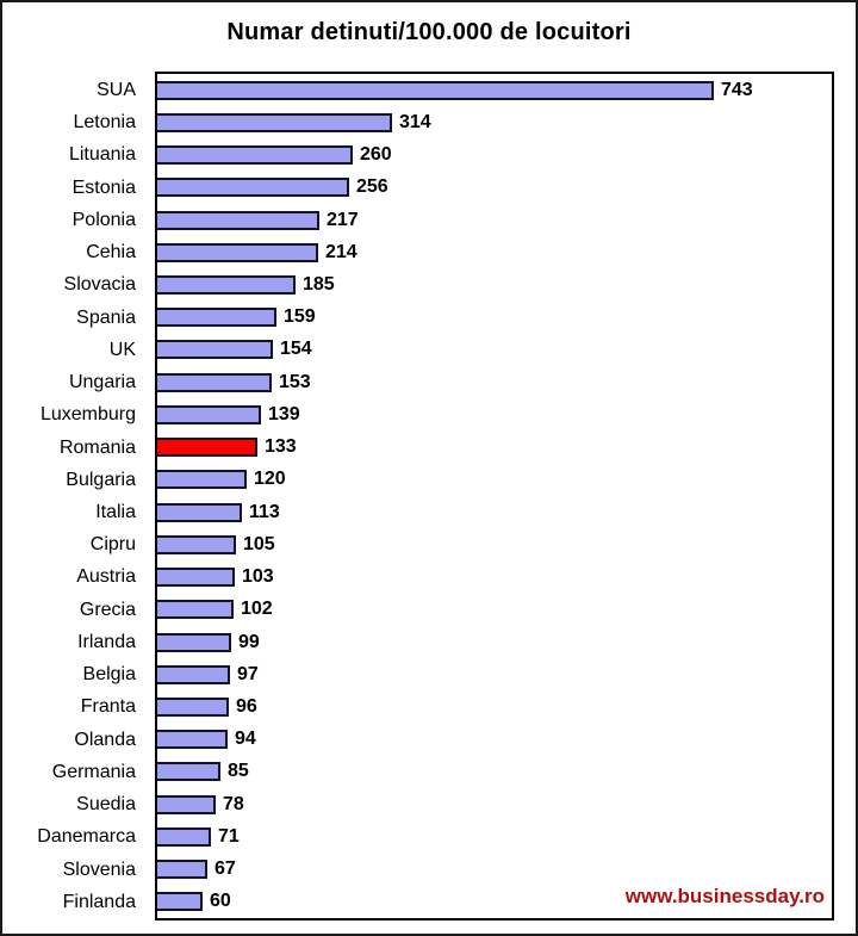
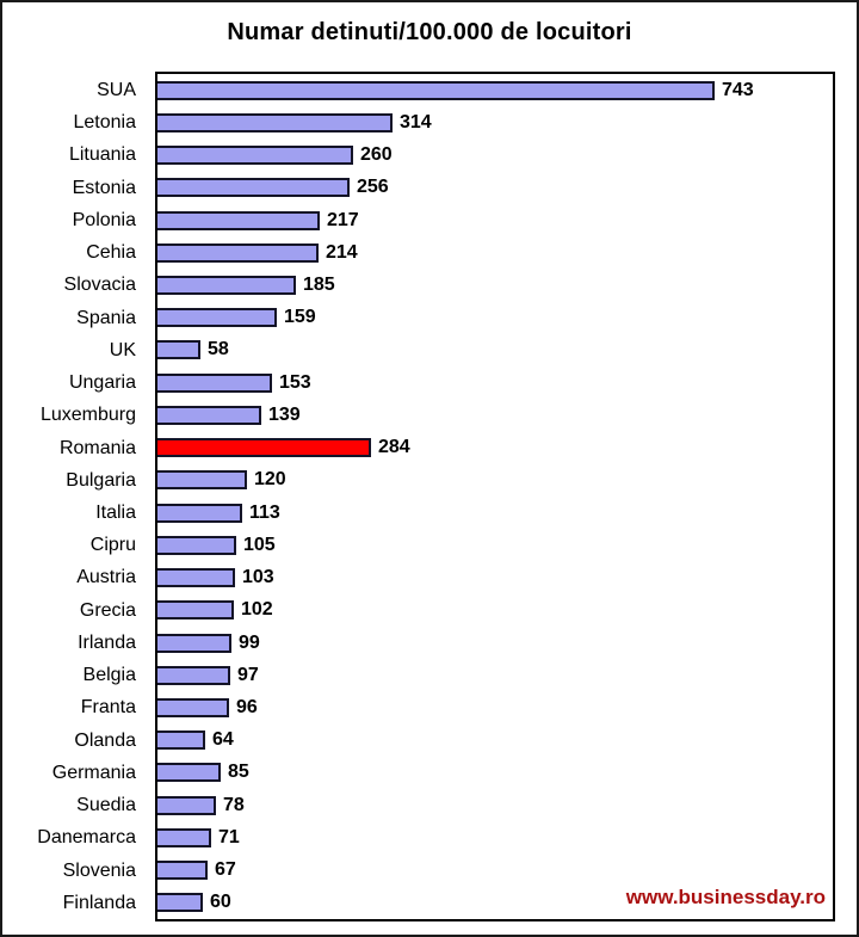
UK: 154 -> 58
Romania: 133 -> 284
Olanda: 94 -> 64
